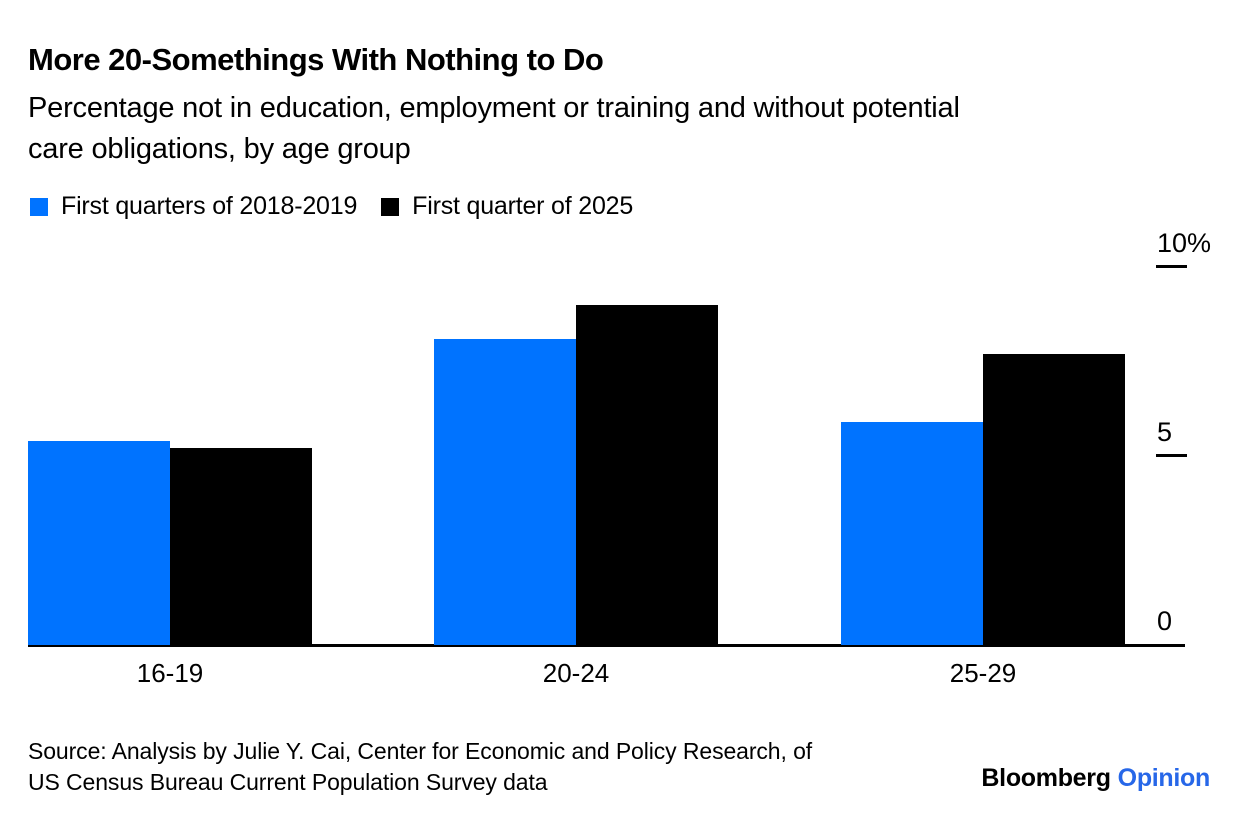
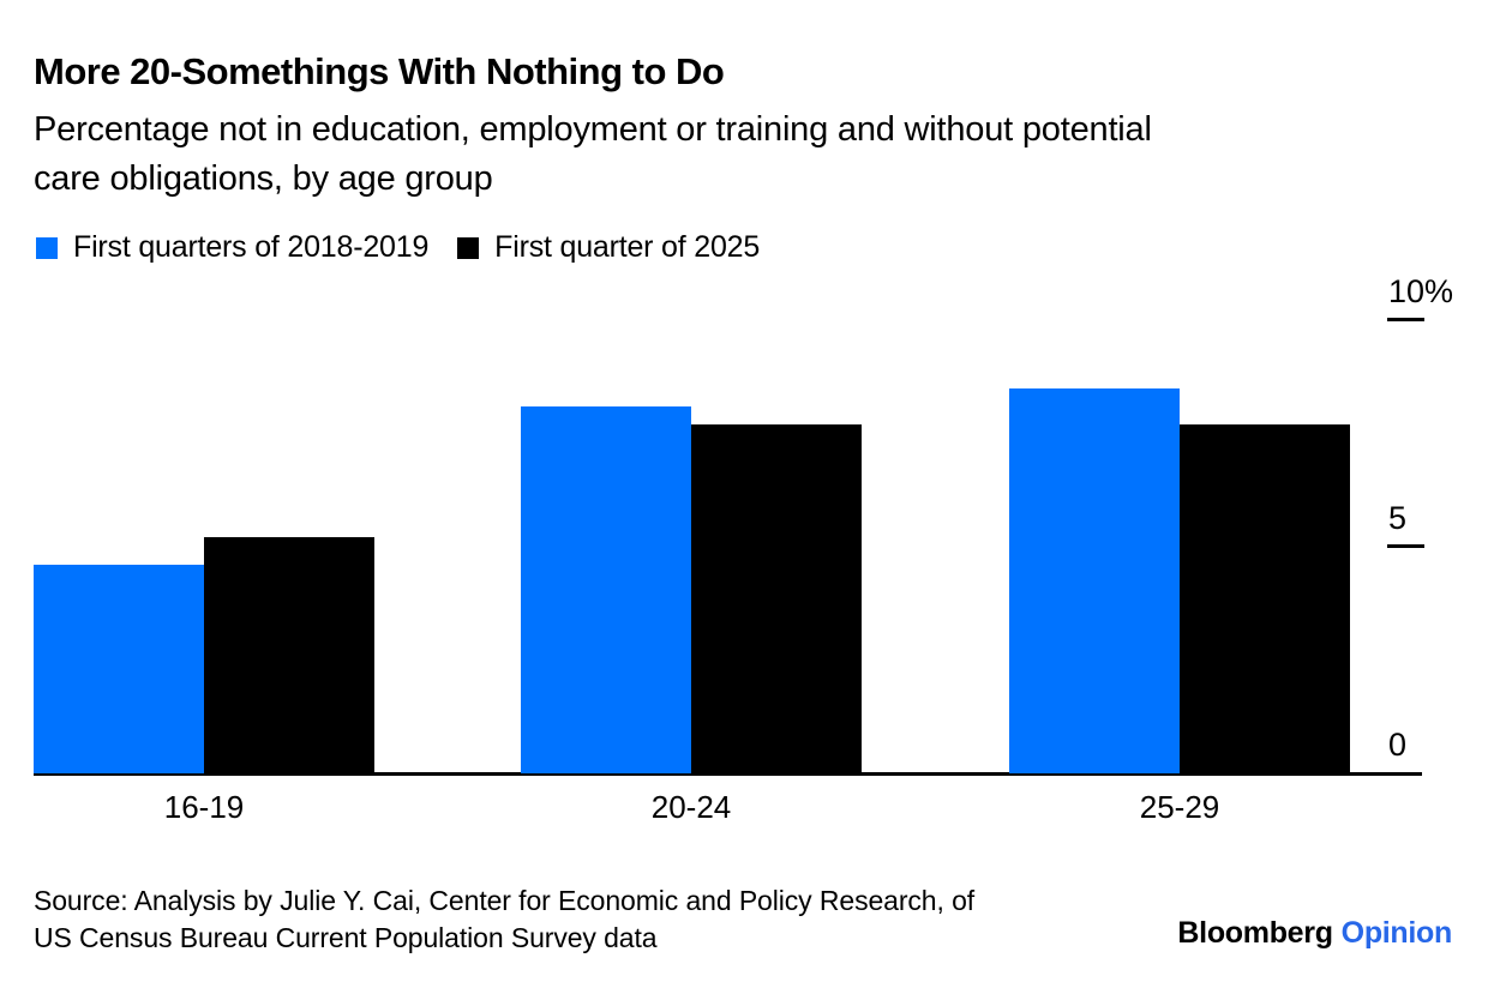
First quarters of 2018-2019/16-19: 5.4% -> 4.6%
First quarter of 2025/20-24: 9.0% -> 7.7%
First quarters of 2018-2019/25-29: 5.9% -> 8.5%
